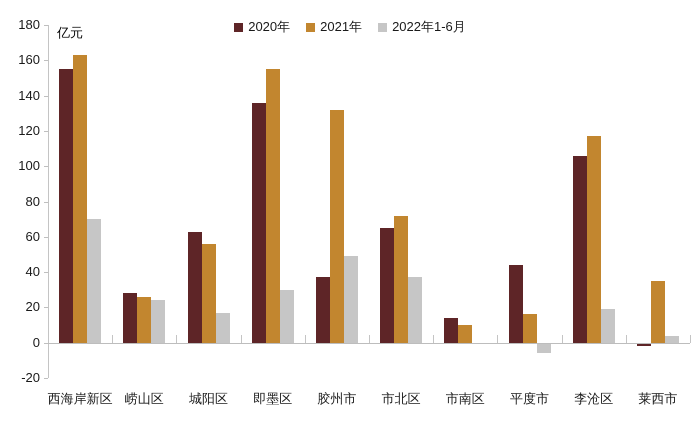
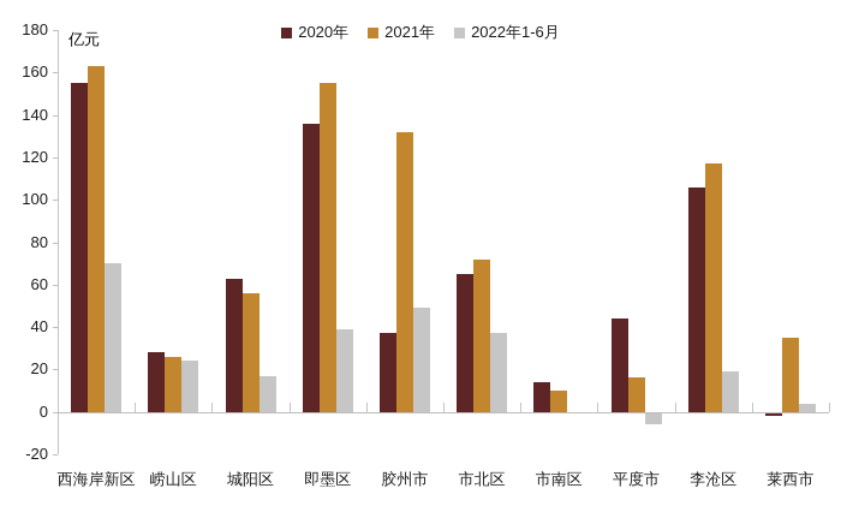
2022年1-6月/即墨区: 30 -> 39
